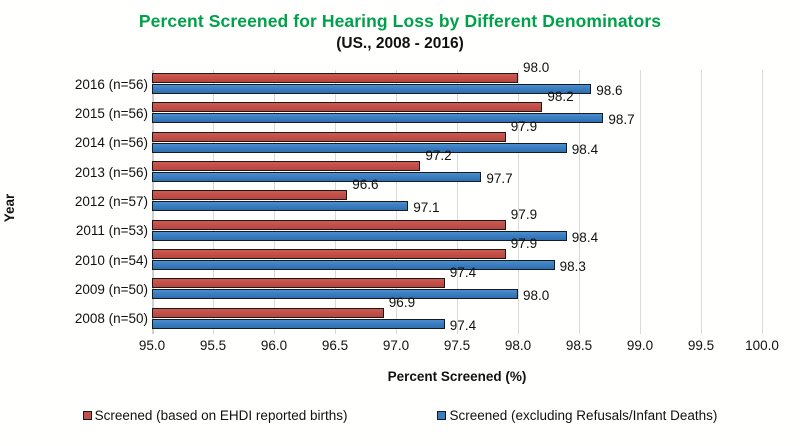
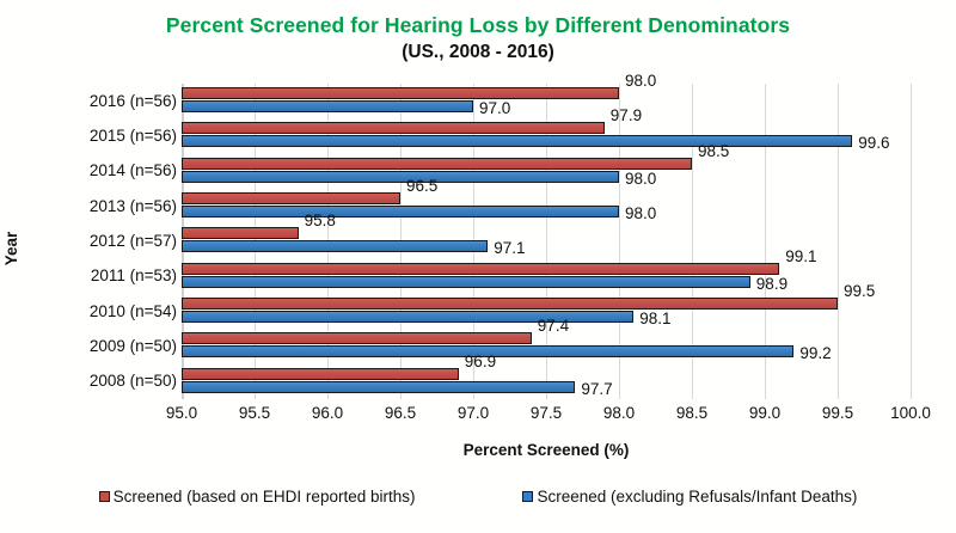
Screened (excluding Refusals/Infant Deaths)/2016 (n=56): 98.6 -> 97.0
Screened (based on EHDI reported births)/2015 (n=56): 98.2 -> 97.9
Screened (excluding Refusals/Infant Deaths)/2015 (n=56): 98.7 -> 99.6
Screened (based on EHDI reported births)/2014 (n=56): 97.9 -> 98.5
Screened (excluding Refusals/Infant Deaths)/2014 (n=56): 98.4 -> 98.0
Screened (based on EHDI reported births)/2013 (n=56): 97.2 -> 96.5
Screened (excluding Refusals/Infant Deaths)/2013 (n=56): 97.7 -> 98.0
Screened (based on EHDI reported births)/2012 (n=57): 96.6 -> 95.8
Screened (based on EHDI reported births)/2011 (n=53): 97.9 -> 99.1
Screened (excluding Refusals/Infant Deaths)/2011 (n=53): 98.4 -> 98.9
Screened (based on EHDI reported births)/2010 (n=54): 97.9 -> 99.5
Screened (excluding Refusals/Infant Deaths)/2010 (n=54): 98.3 -> 98.1
Screened (excluding Refusals/Infant Deaths)/2009 (n=50): 98.0 -> 99.2
Screened (excluding Refusals/Infant Deaths)/2008 (n=50): 97.4 -> 97.7
